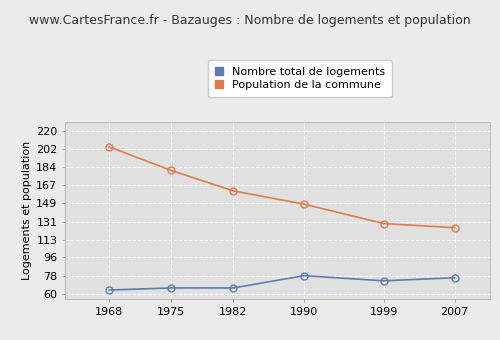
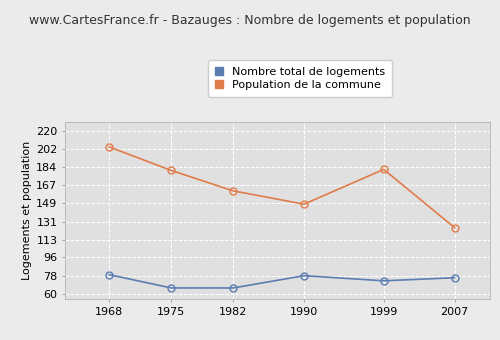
Nombre total de logements/1968: 64 -> 79
Population de la commune/1999: 129 -> 182
